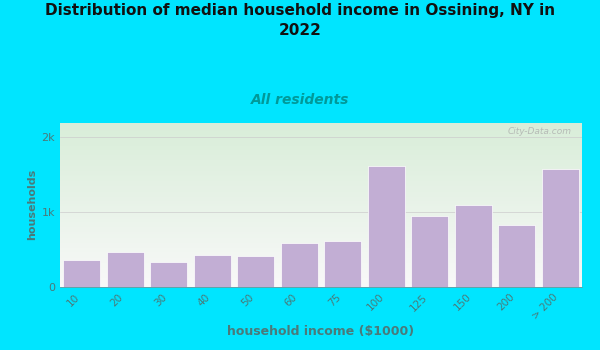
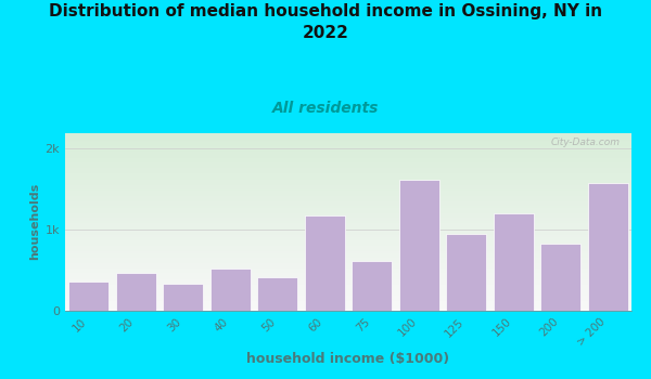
40: 0.43k -> 0.52k
60: 0.59k -> 1.18k
150: 1.10k -> 1.20k
